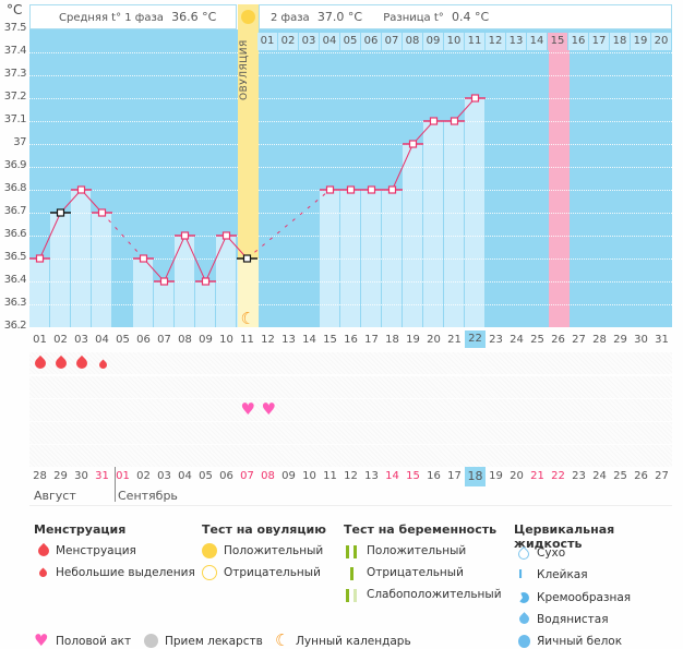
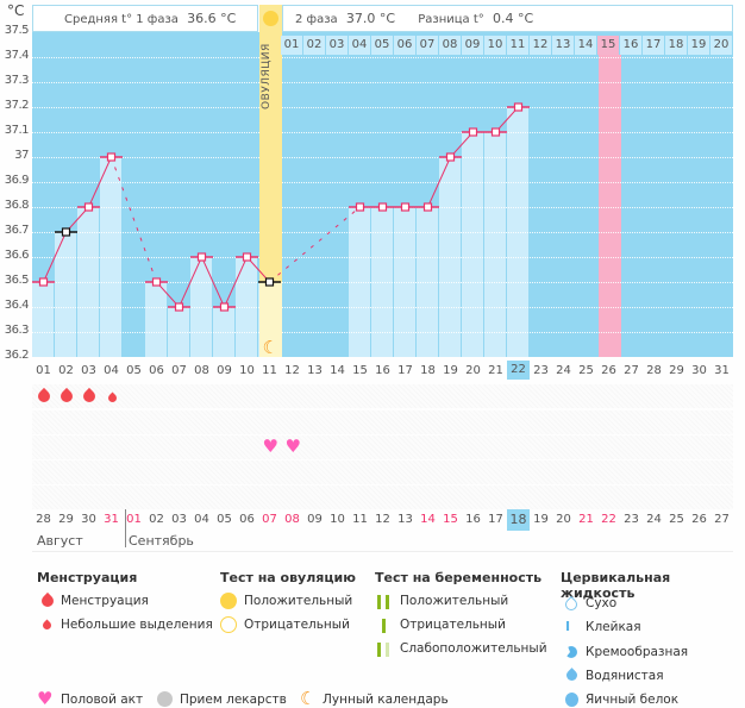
04: 36.7 -> 37.0
